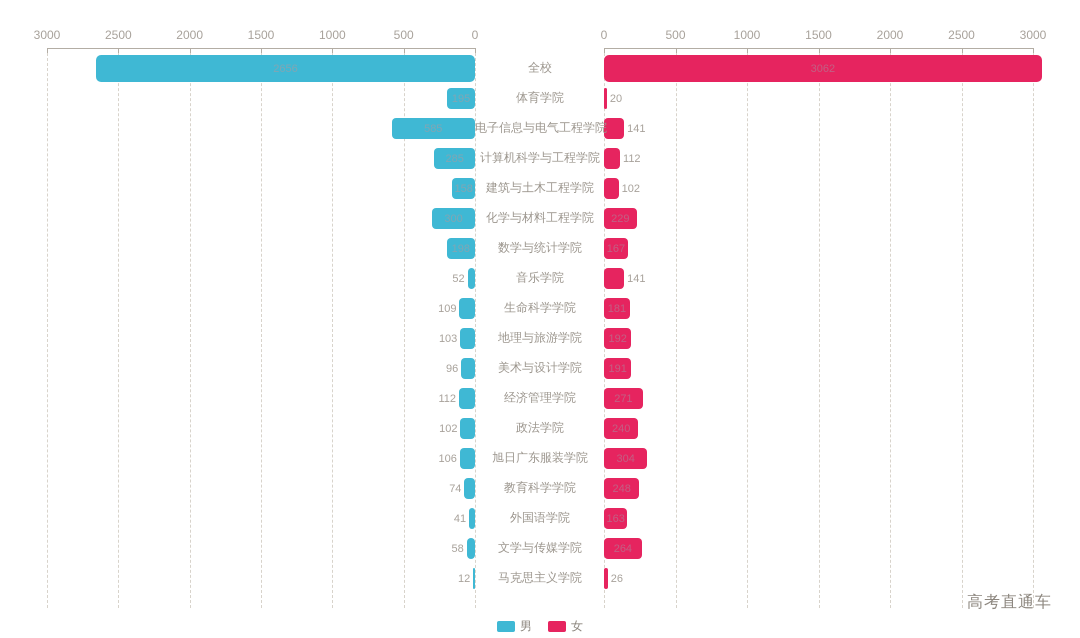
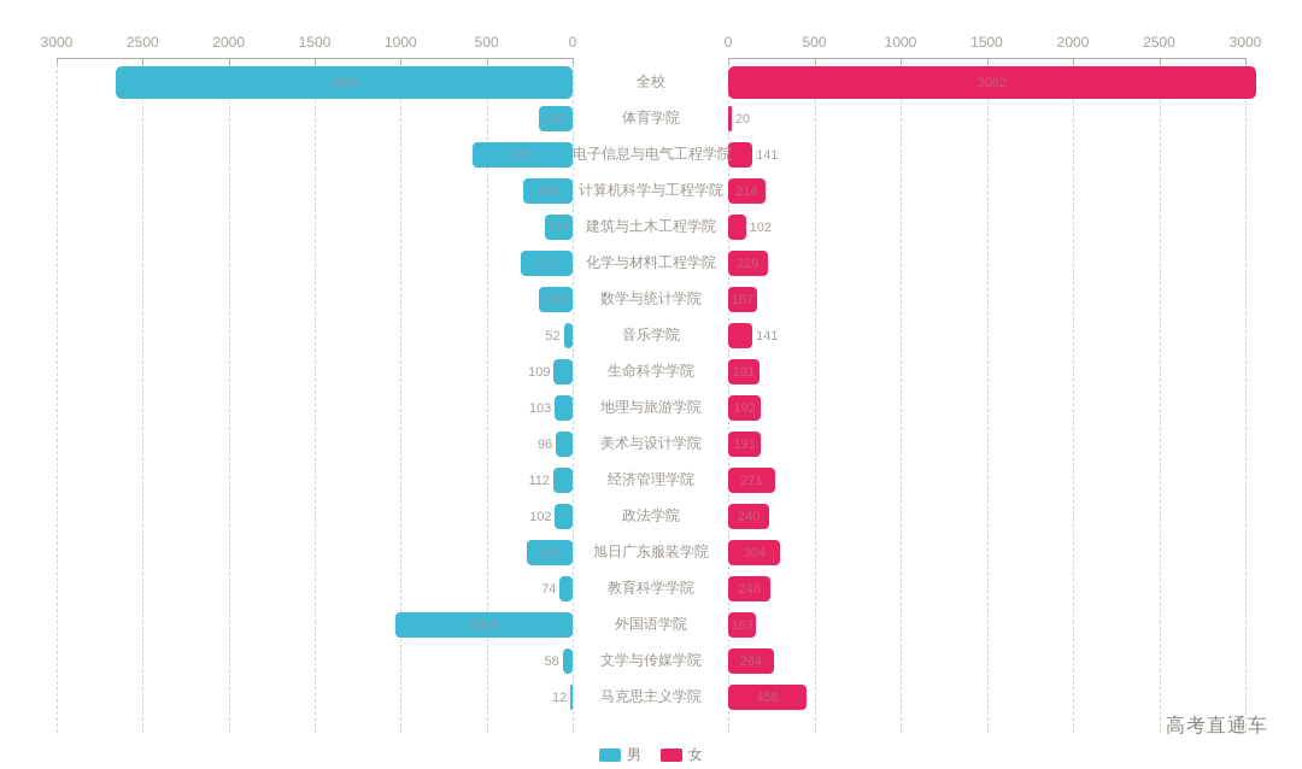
女/计算机科学与工程学院: 112 -> 214
男/旭日广东服装学院: 106 -> 268
男/外国语学院: 41 -> 1031
女/马克思主义学院: 26 -> 458
